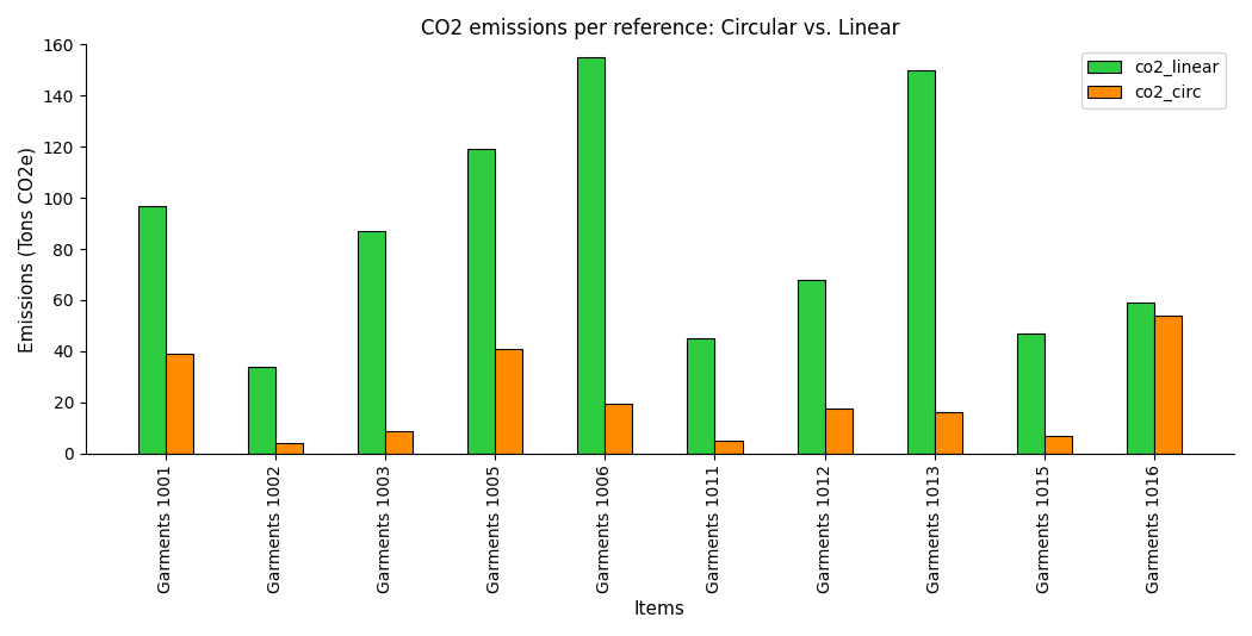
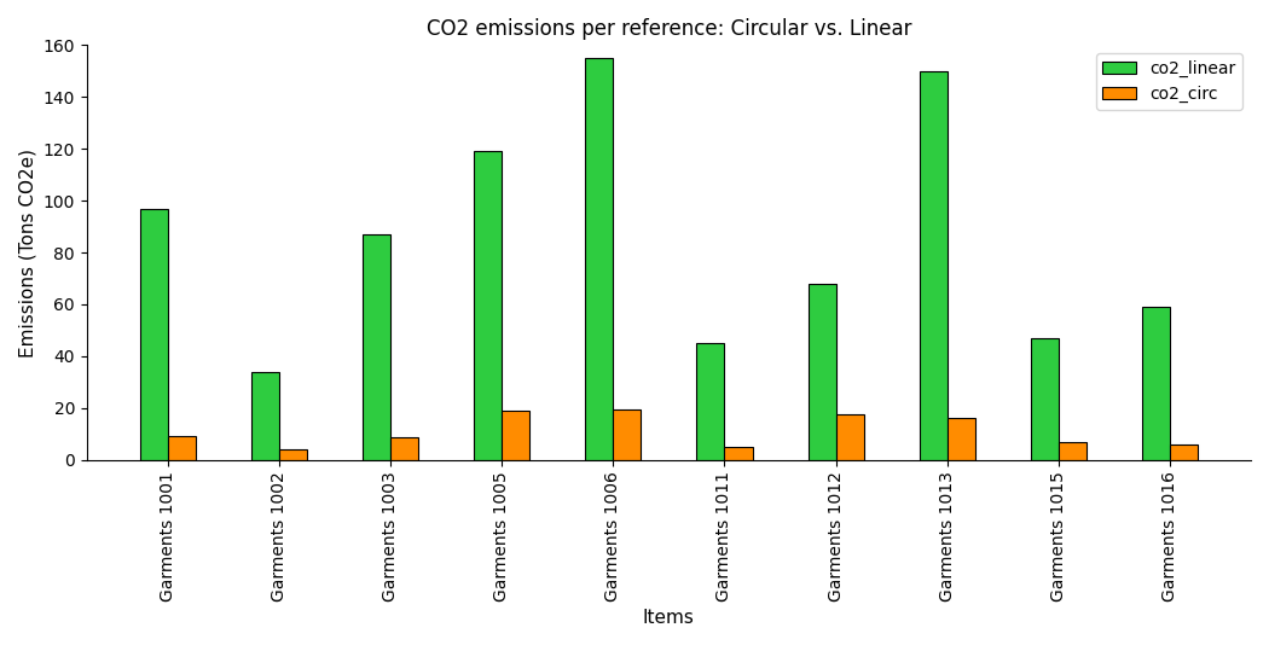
co2_circ/Garments 1001: 39.0 -> 9.0
co2_circ/Garments 1005: 41.0 -> 19.0
co2_circ/Garments 1016: 54.0 -> 6.0
